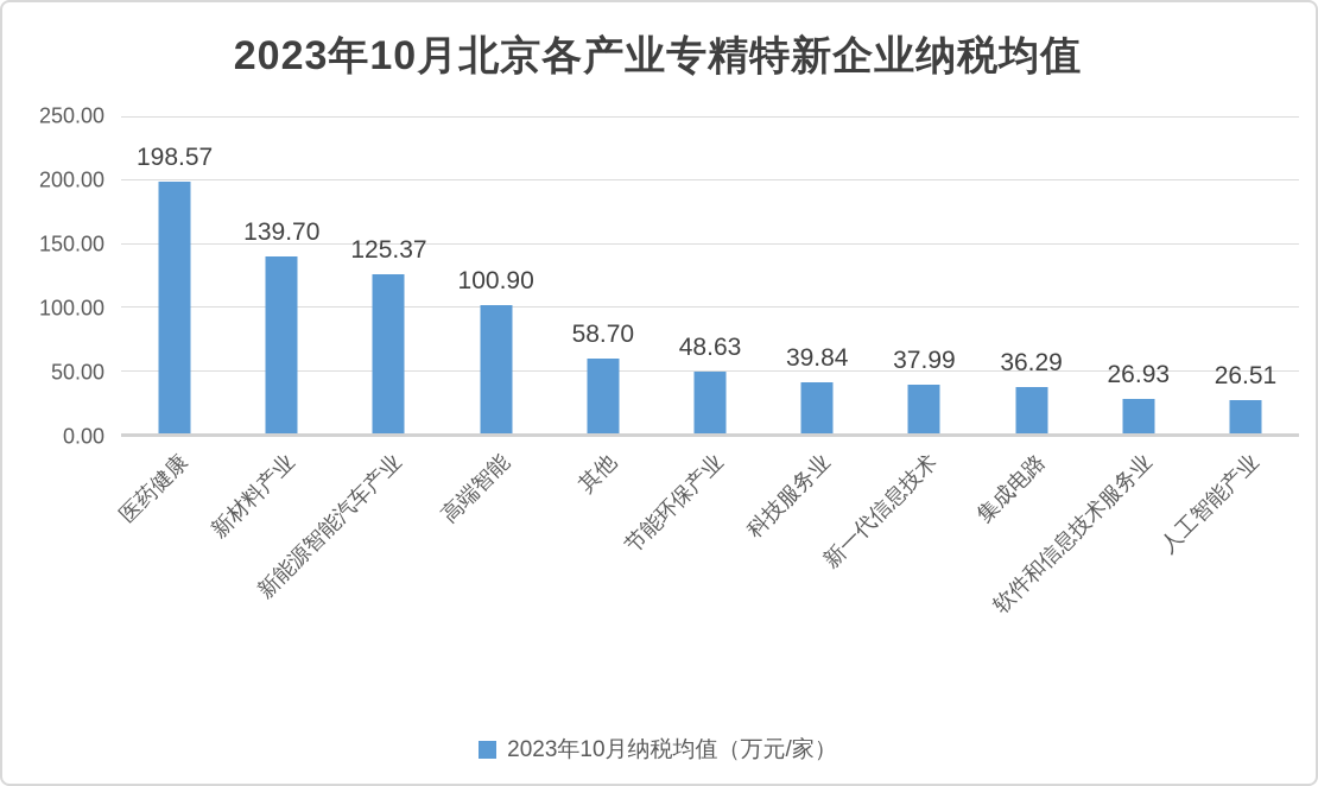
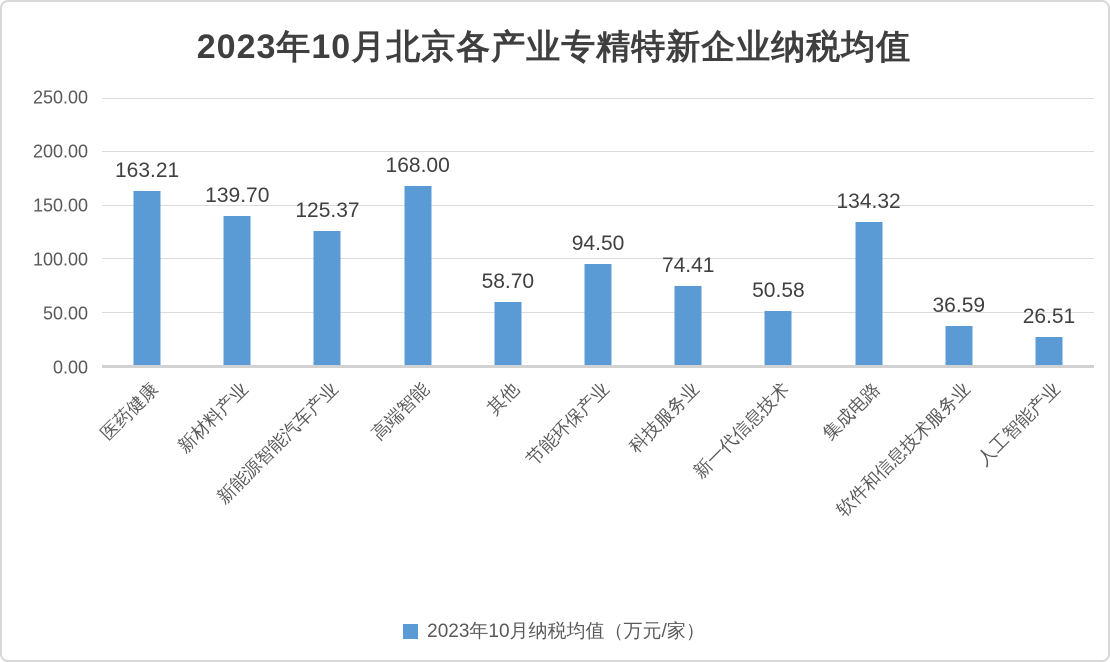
医药健康: 198.57 -> 163.21
高端智能: 100.90 -> 168.00
节能环保产业: 48.63 -> 94.50
科技服务业: 39.84 -> 74.41
新一代信息技术: 37.99 -> 50.58
集成电路: 36.29 -> 134.32
软件和信息技术服务业: 26.93 -> 36.59
